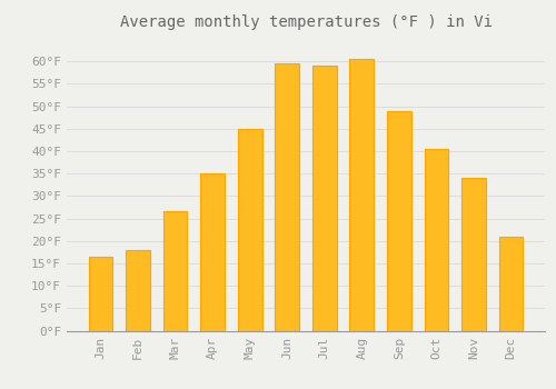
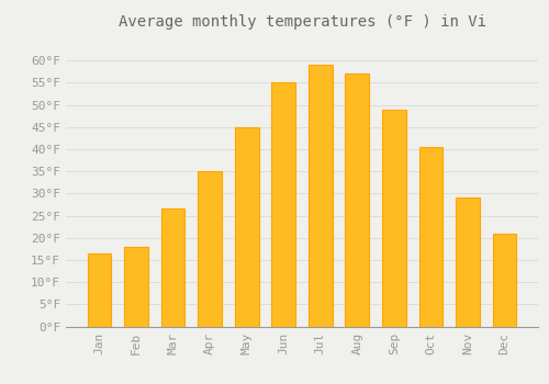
Jun: 59.5°F -> 55.0°F
Aug: 60.5°F -> 57.0°F
Nov: 34.0°F -> 29.0°F
